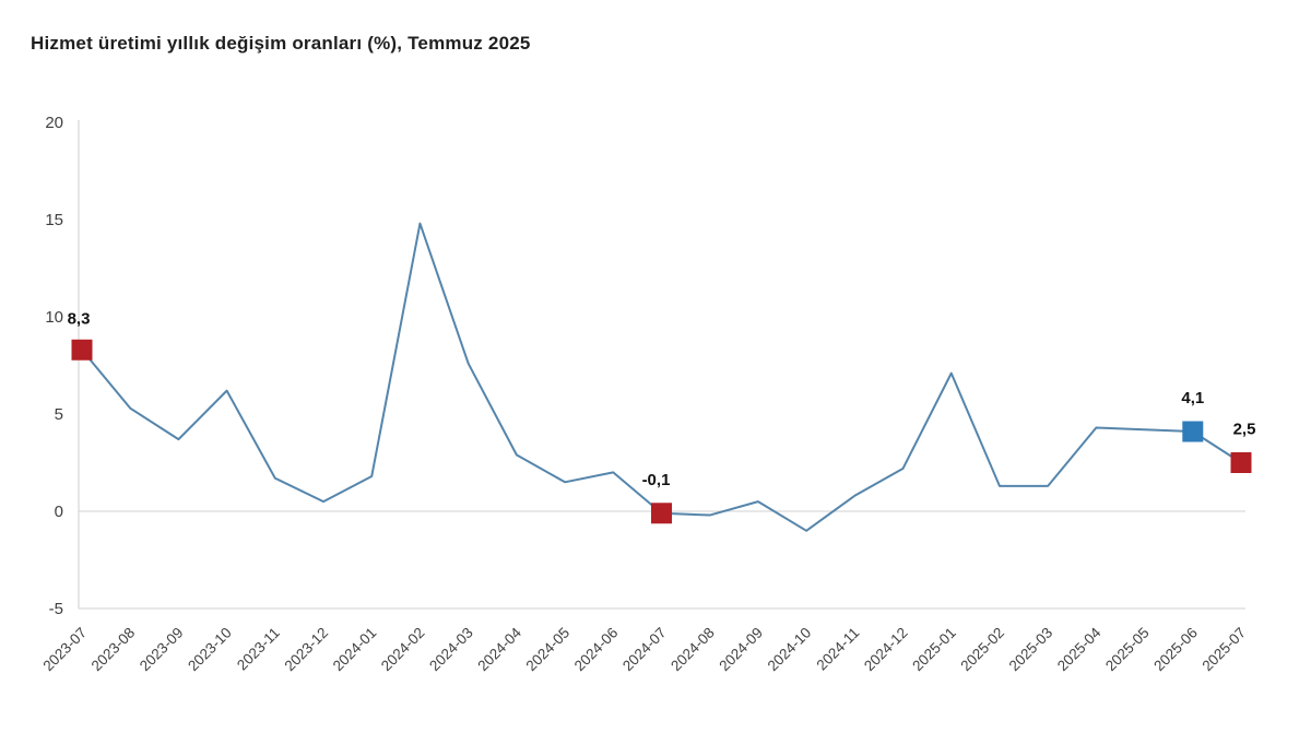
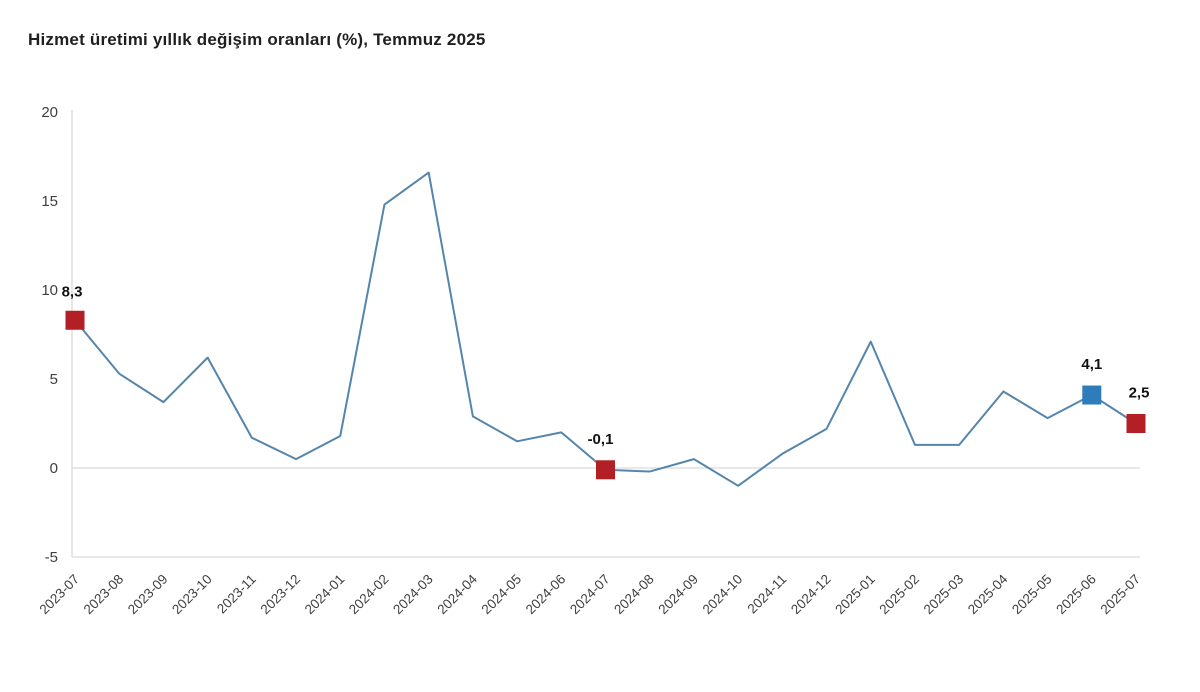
2024-03: 7.6 -> 16.6
2025-05: 4.2 -> 2.8
